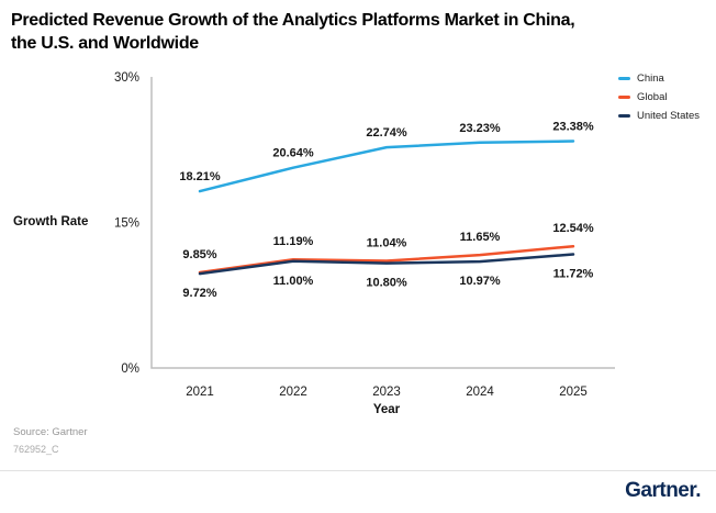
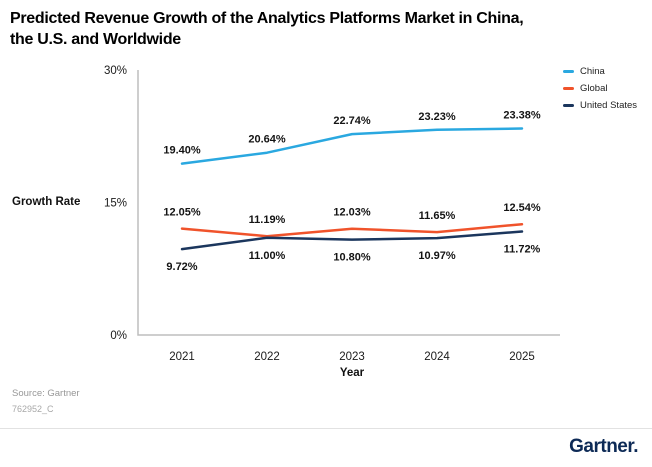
China/2021: 18.21% -> 19.40%
Global/2021: 9.85% -> 12.05%
Global/2023: 11.04% -> 12.03%
